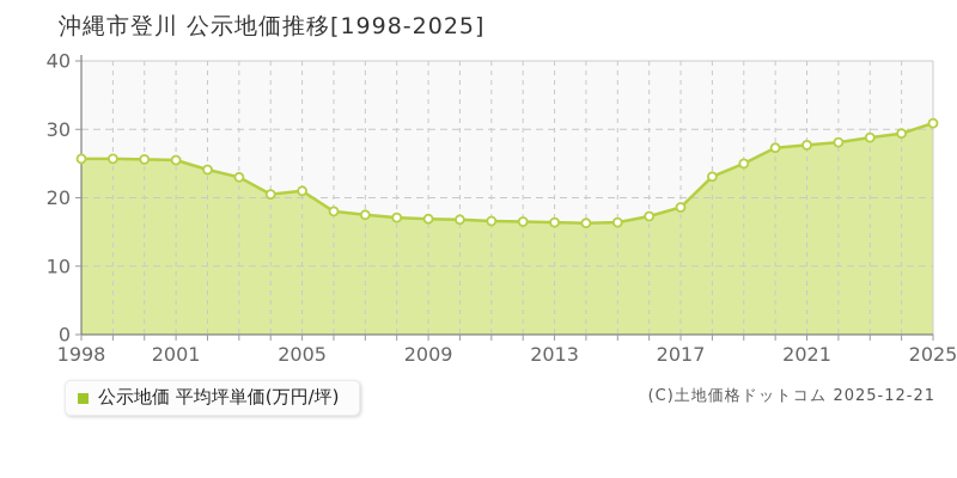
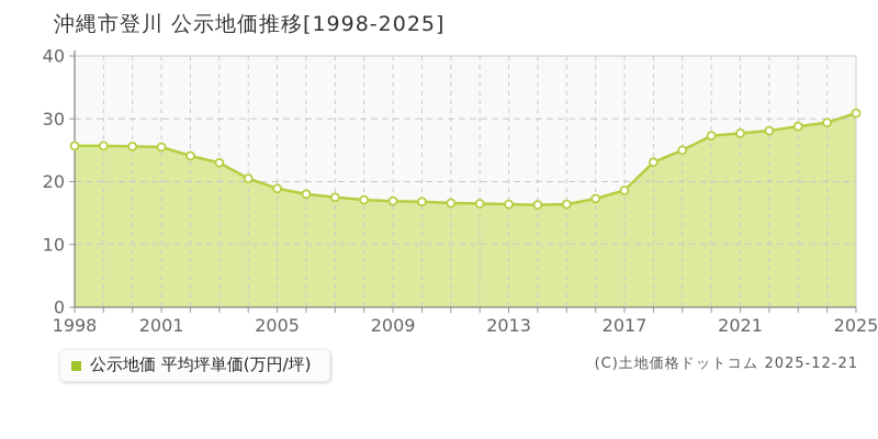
2005: 21 -> 19
